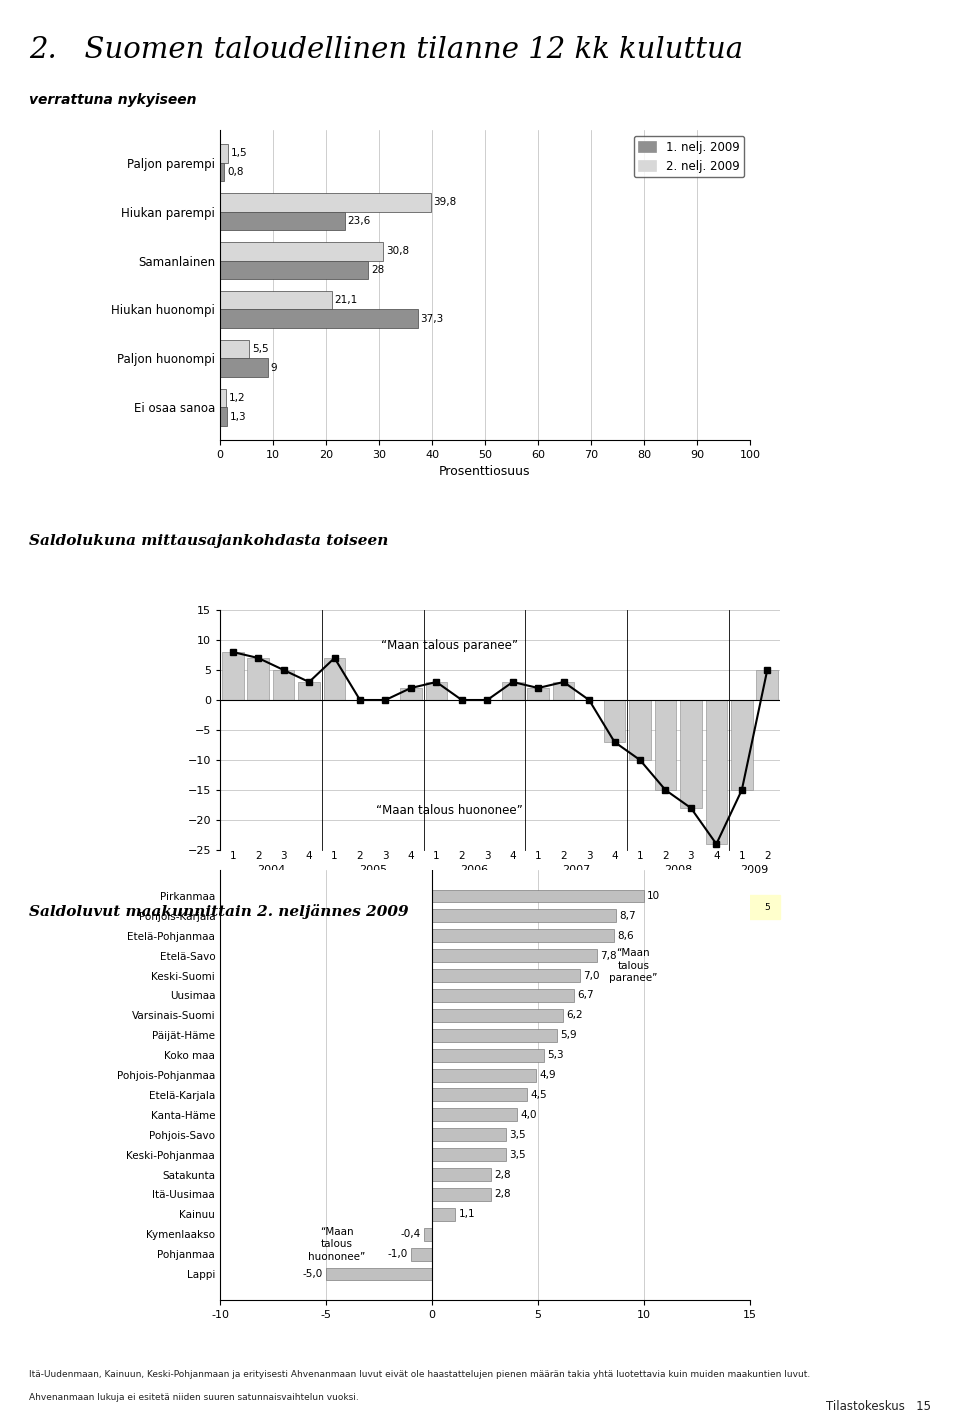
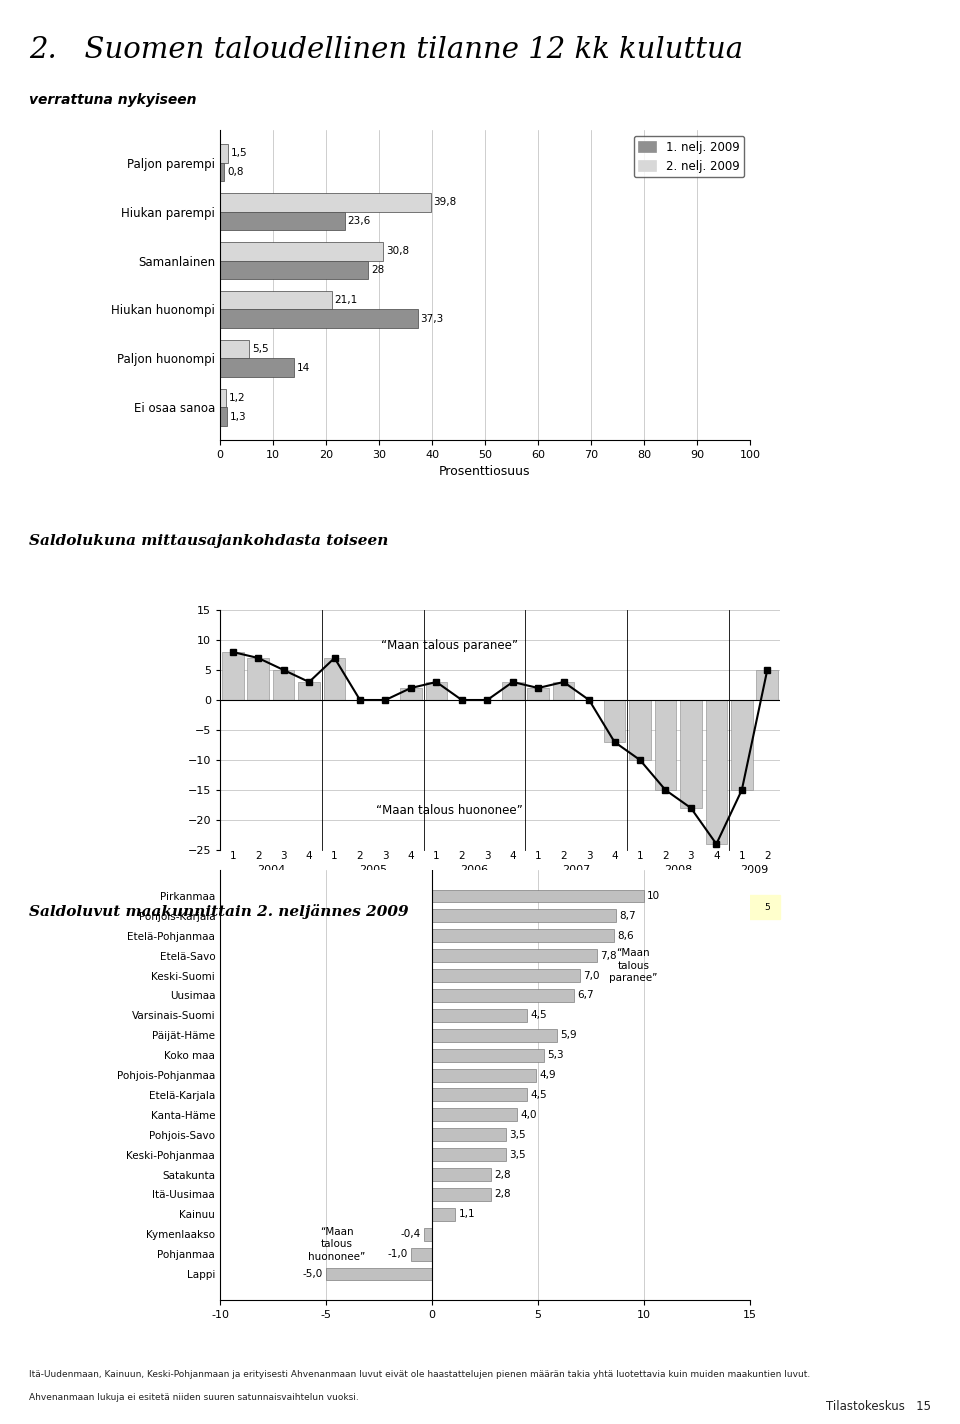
1. nelj. 2009/Paljon huonompi: 9 -> 14
Varsinais-Suomi: 6,2 -> 4,5
